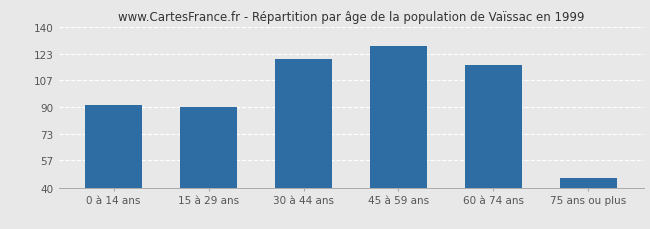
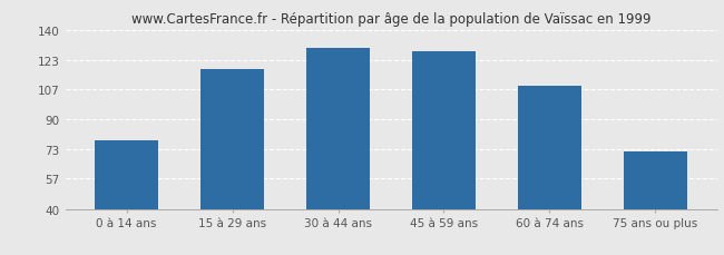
0 à 14 ans: 91 -> 78
15 à 29 ans: 90 -> 118
30 à 44 ans: 120 -> 130
60 à 74 ans: 116 -> 109
75 ans ou plus: 46 -> 72
